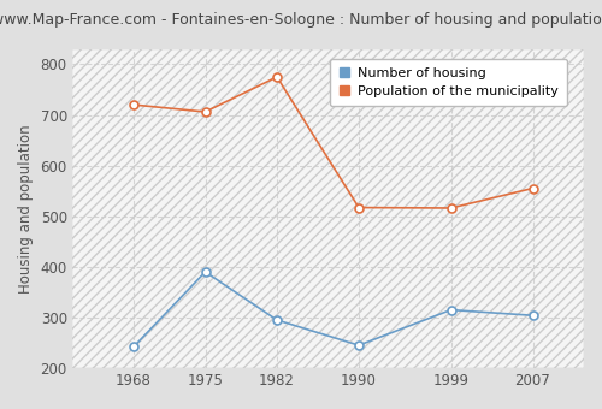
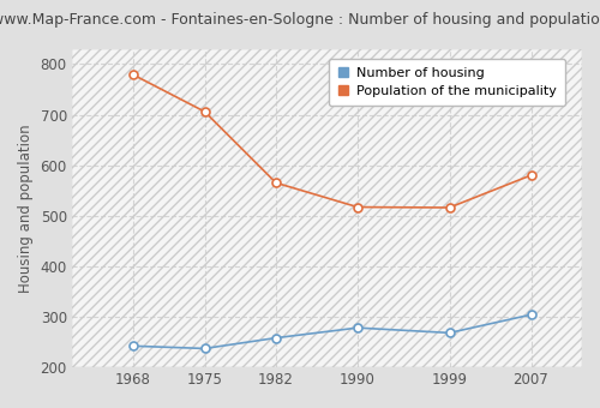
Population of the municipality/1968: 720 -> 779
Number of housing/1975: 390 -> 237
Number of housing/1982: 295 -> 258
Population of the municipality/1982: 775 -> 565
Number of housing/1990: 245 -> 278
Number of housing/1999: 315 -> 268
Population of the municipality/2007: 555 -> 580
